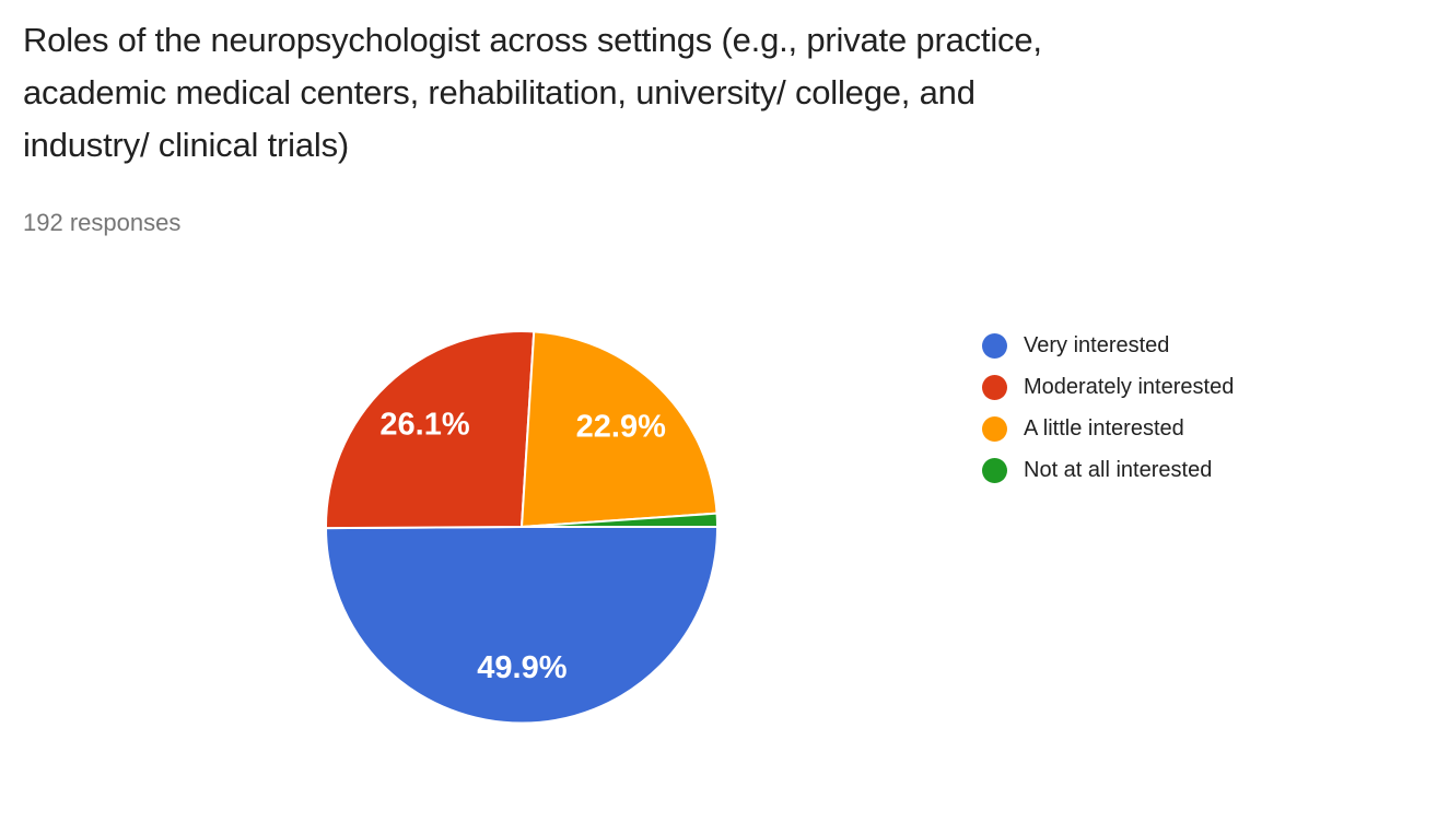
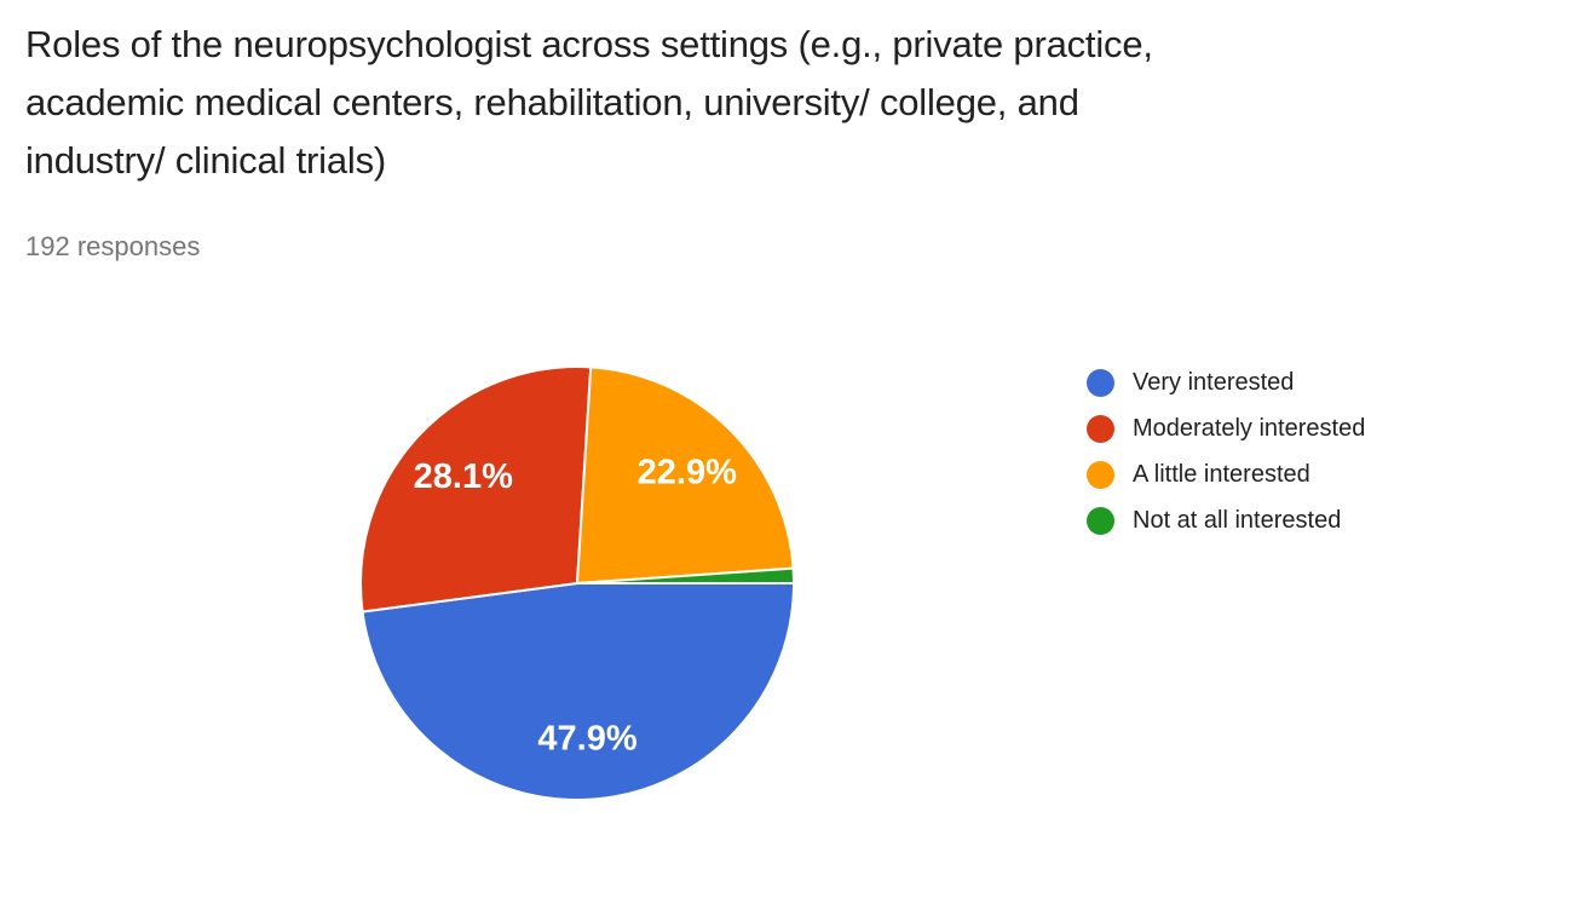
Very interested: 49.9% -> 47.9%
Moderately interested: 26.1% -> 28.1%
